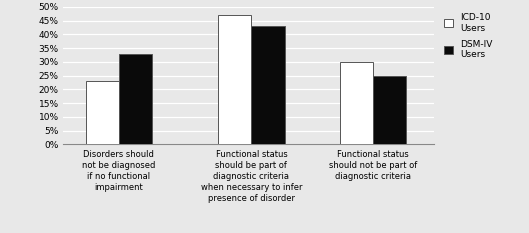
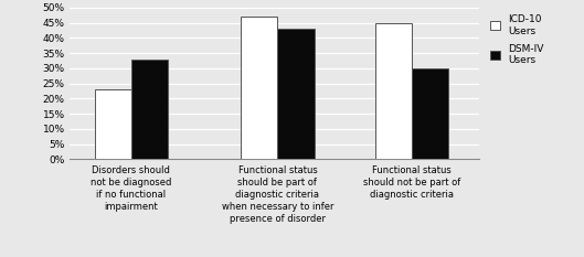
ICD-10 Users/Functional status should not be part of diagnostic criteria: 30% -> 45%
DSM-IV Users/Functional status should not be part of diagnostic criteria: 25% -> 30%
